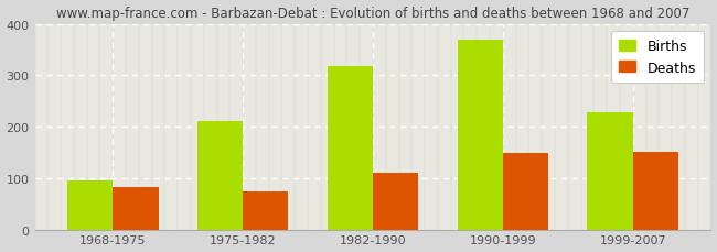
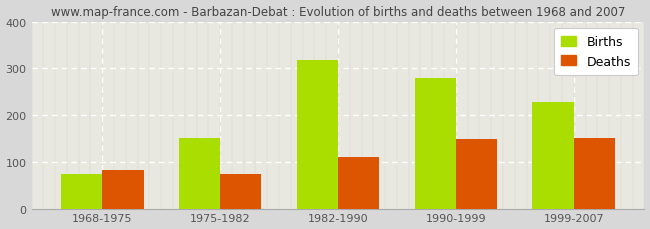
Births/1968-1975: 95 -> 75
Births/1975-1982: 210 -> 150
Births/1990-1999: 370 -> 280
